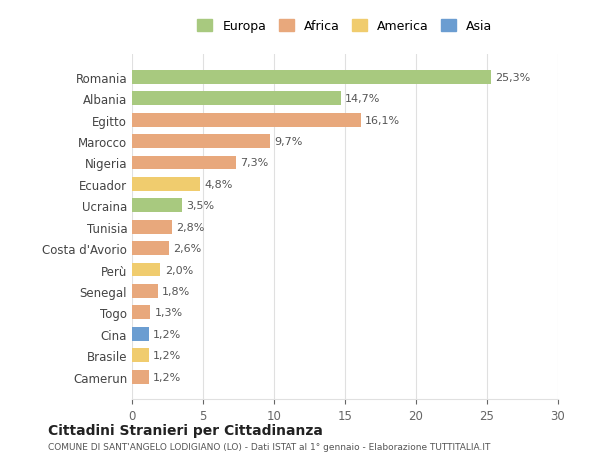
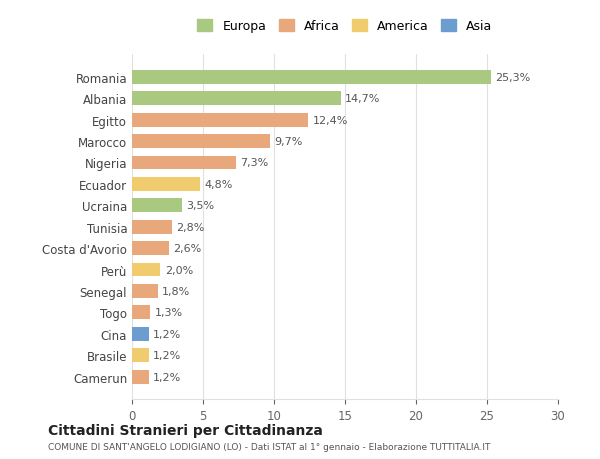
Egitto: 16,1% -> 12,4%
